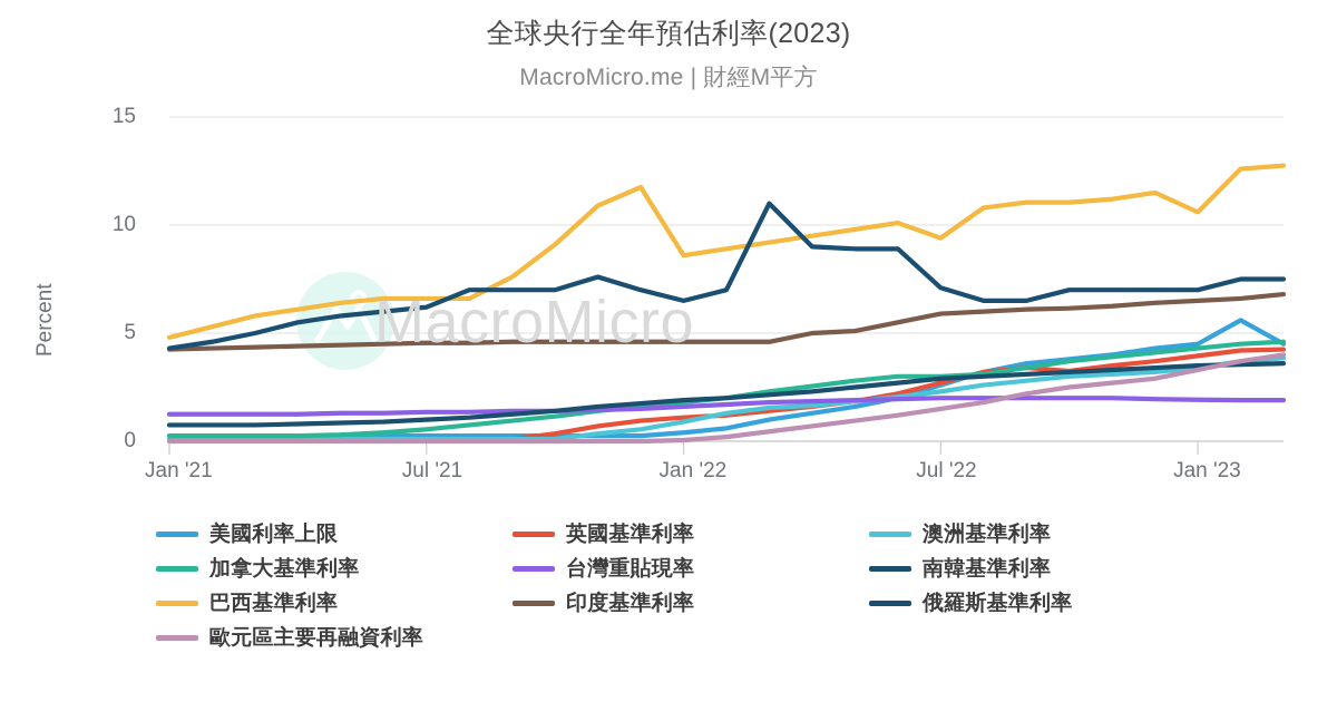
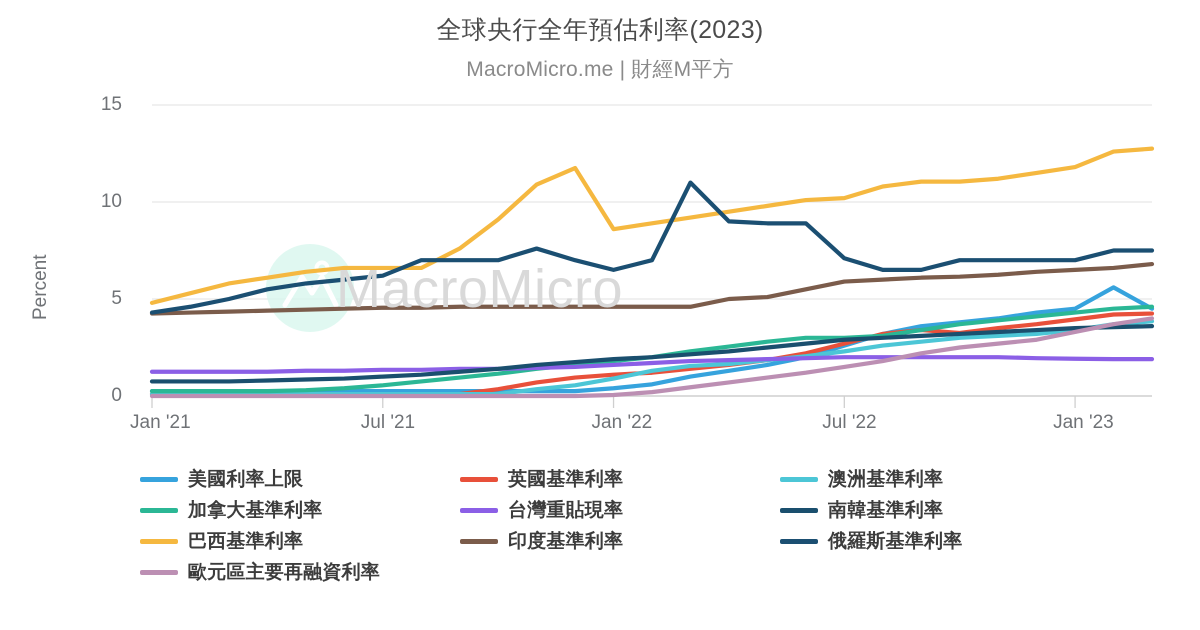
巴西基準利率/Jul '22: 9.4 -> 10.2
巴西基準利率/Jan '23: 10.6 -> 11.8
